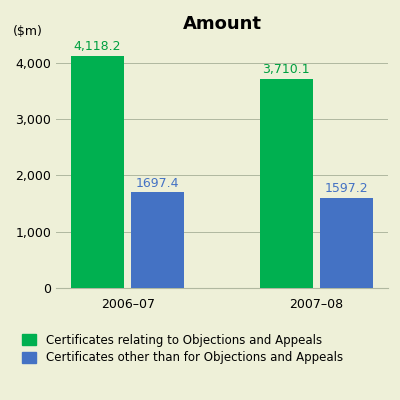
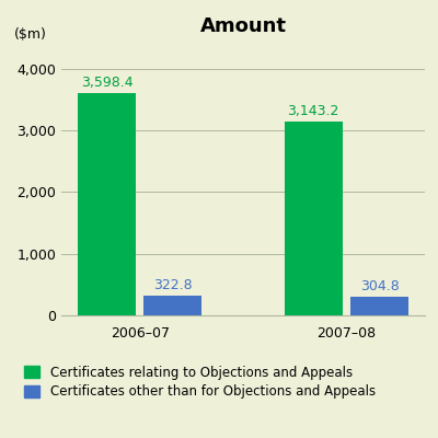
Certificates relating to Objections and Appeals/2006–07: 4,118.2 -> 3,598.4
Certificates other than for Objections and Appeals/2006–07: 1697.4 -> 322.8
Certificates relating to Objections and Appeals/2007–08: 3,710.1 -> 3,143.2
Certificates other than for Objections and Appeals/2007–08: 1597.2 -> 304.8
